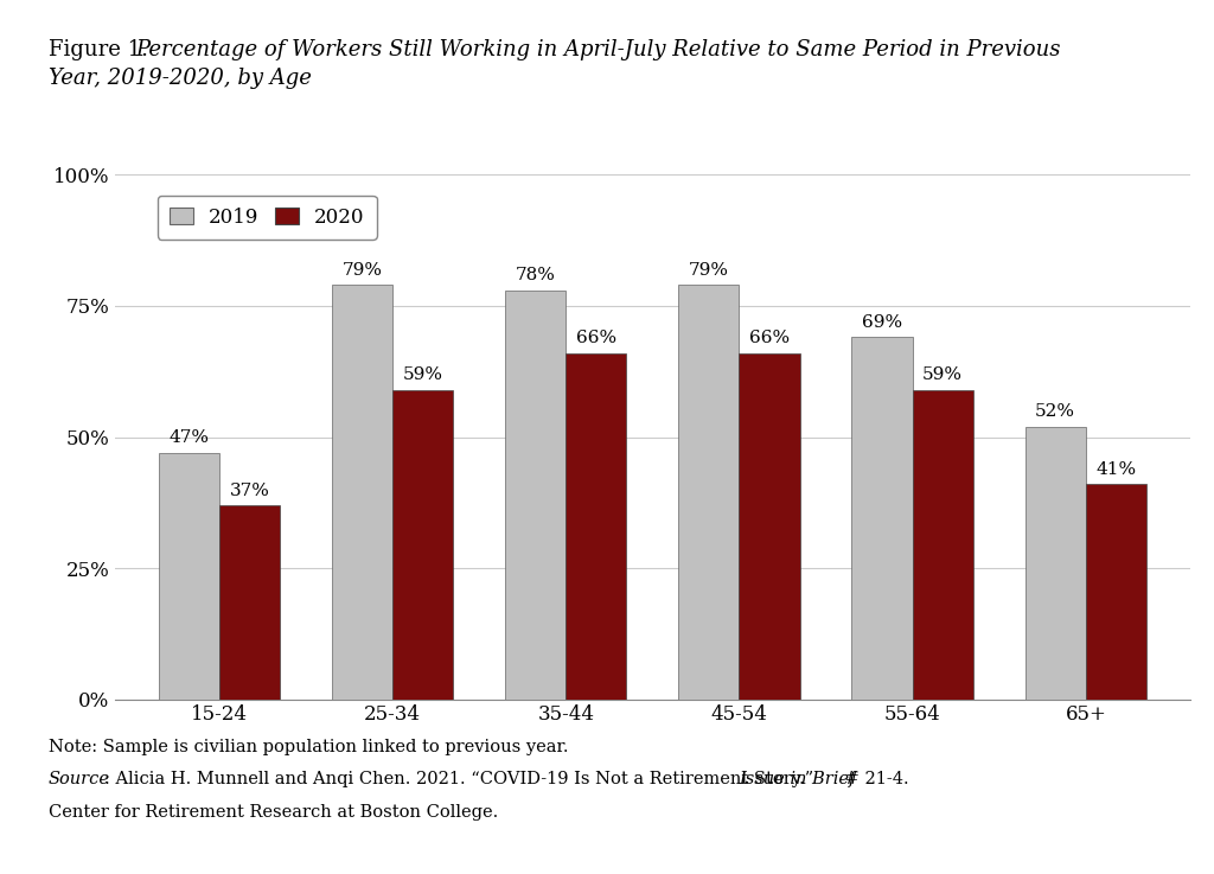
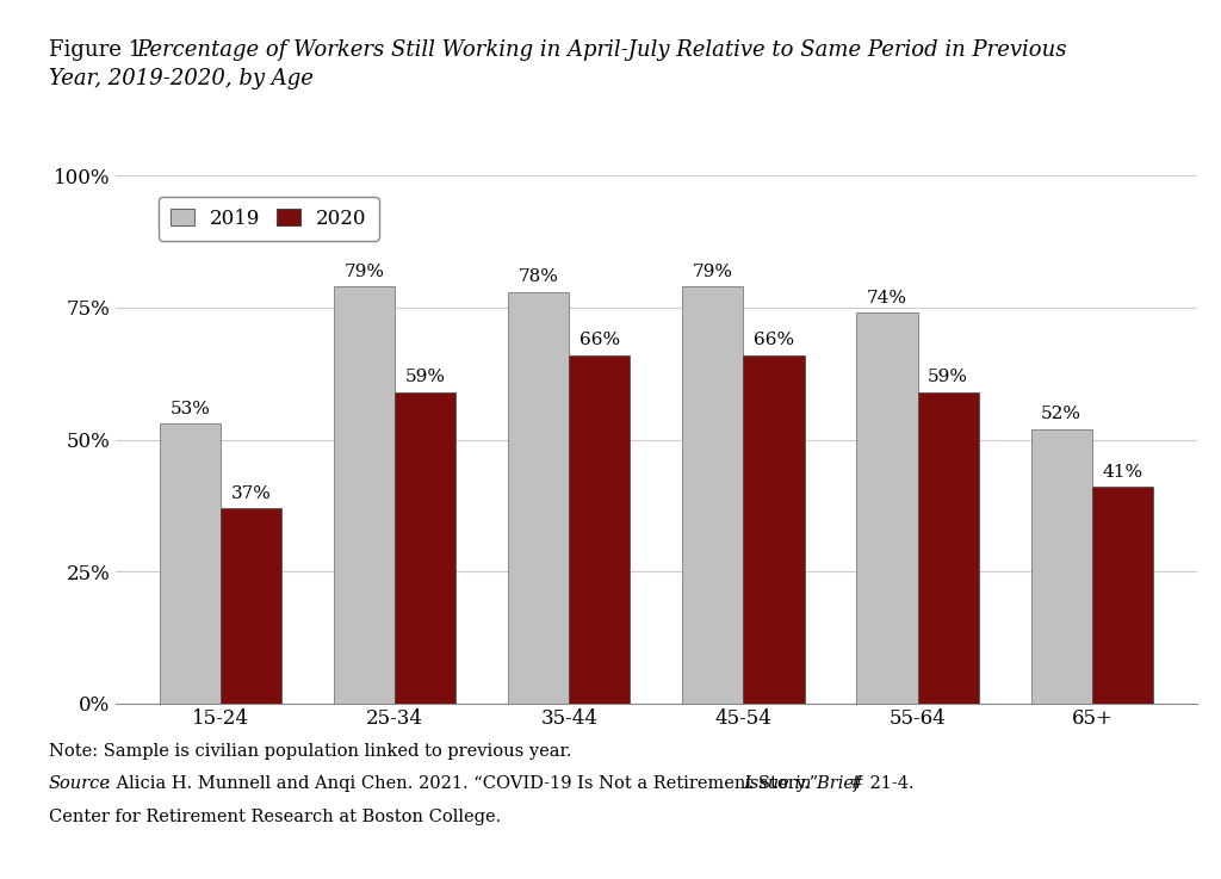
2019/15-24: 47% -> 53%
2019/55-64: 69% -> 74%
